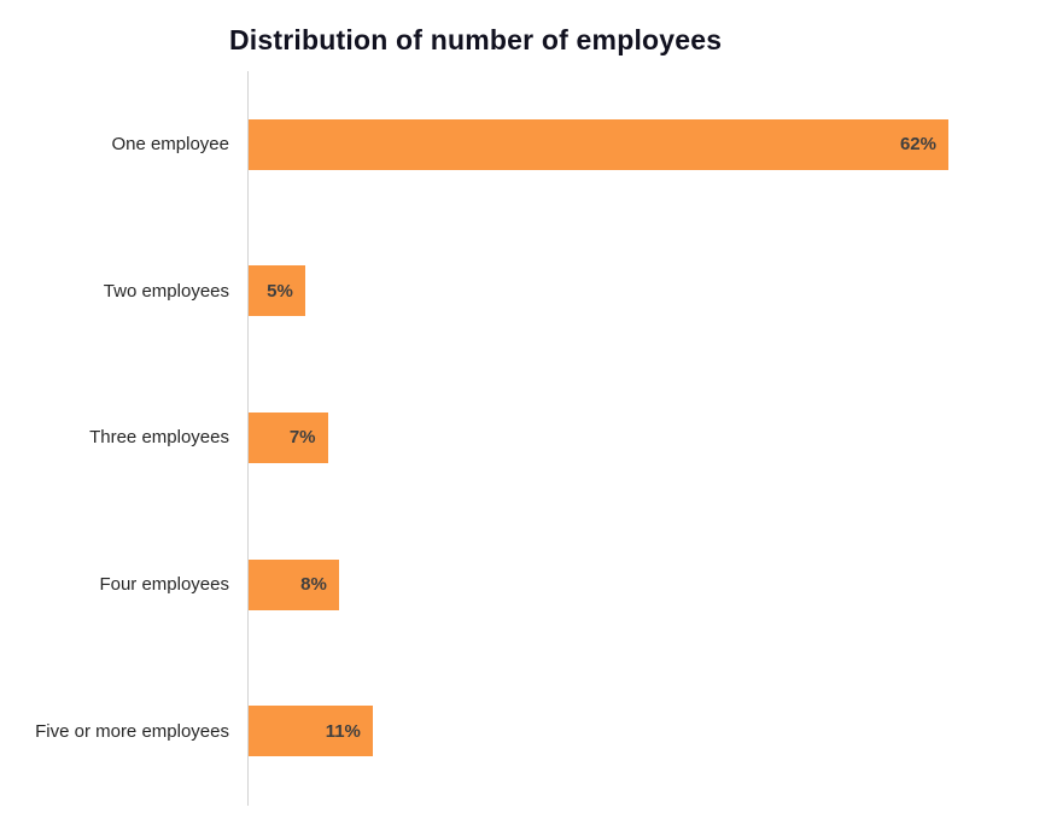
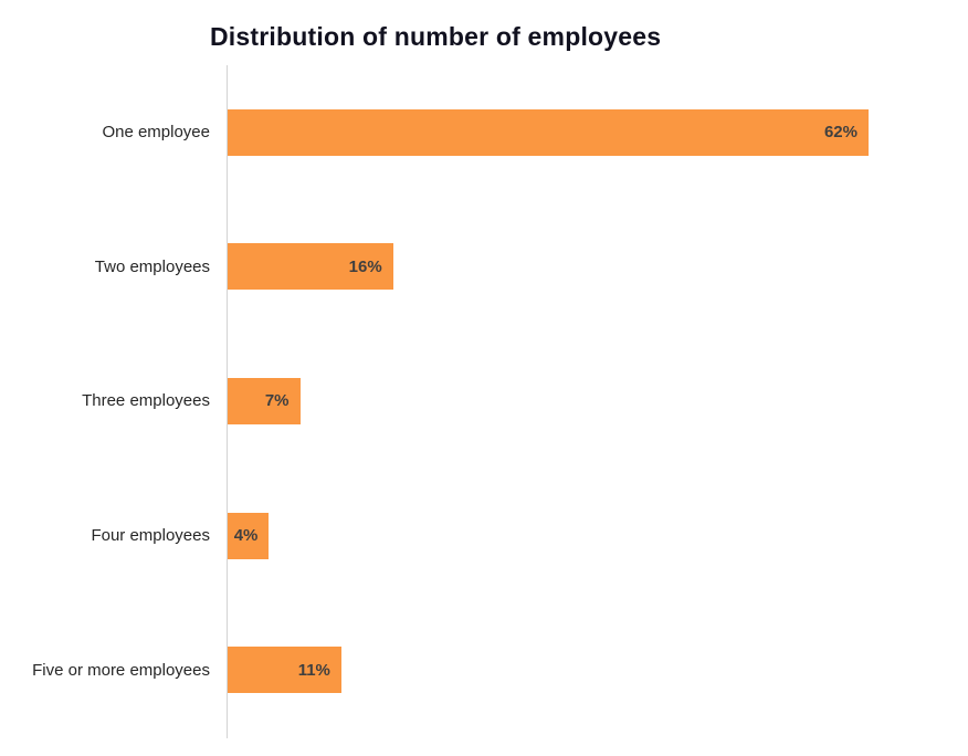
Two employees: 5% -> 16%
Four employees: 8% -> 4%
